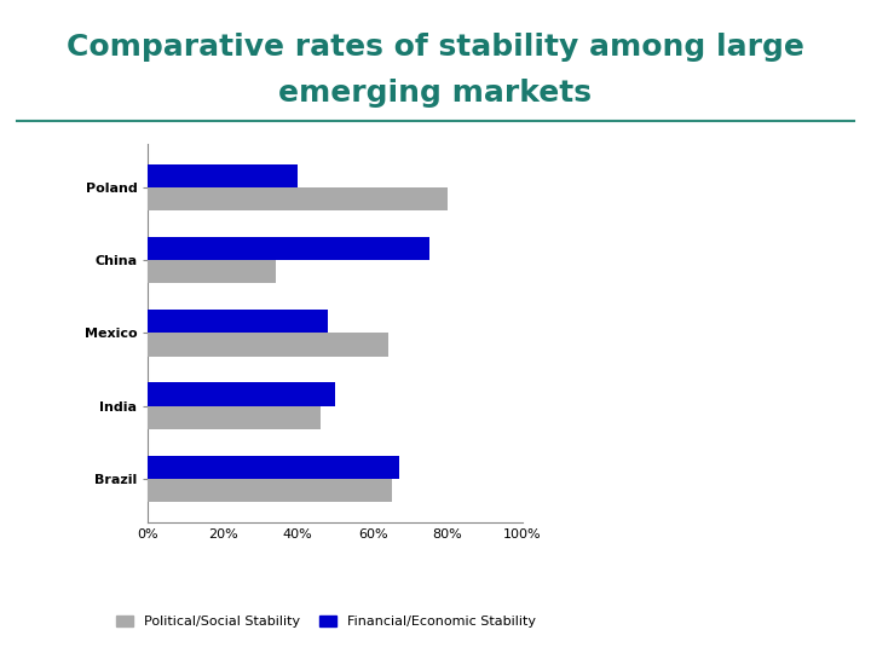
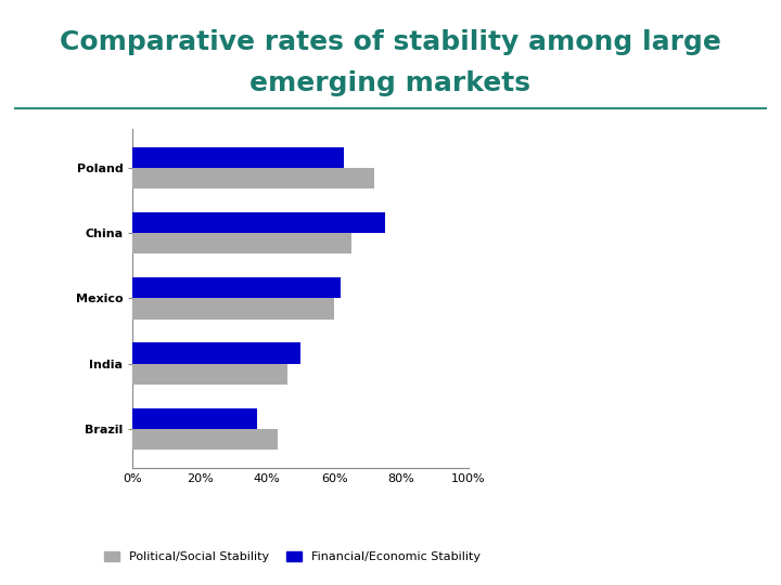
Financial/Economic Stability/Poland: 40% -> 63%
Political/Social Stability/Poland: 80% -> 72%
Political/Social Stability/China: 34% -> 65%
Financial/Economic Stability/Mexico: 48% -> 62%
Political/Social Stability/Mexico: 64% -> 60%
Financial/Economic Stability/Brazil: 67% -> 37%
Political/Social Stability/Brazil: 65% -> 43%
